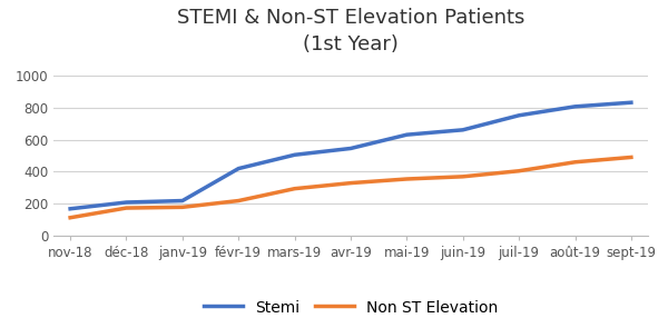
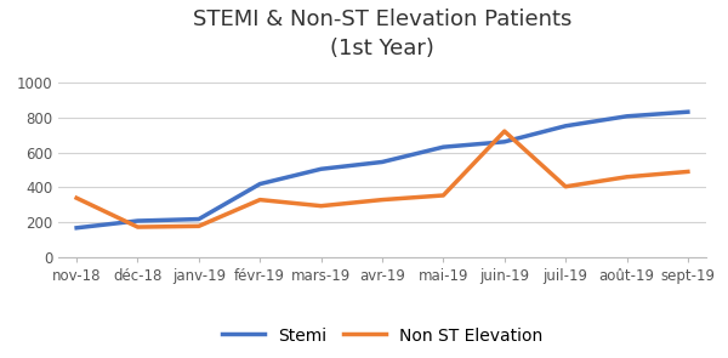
Non ST Elevation/nov-18: 120 -> 340
Non ST Elevation/févr-19: 220 -> 330
Non ST Elevation/juin-19: 370 -> 720
